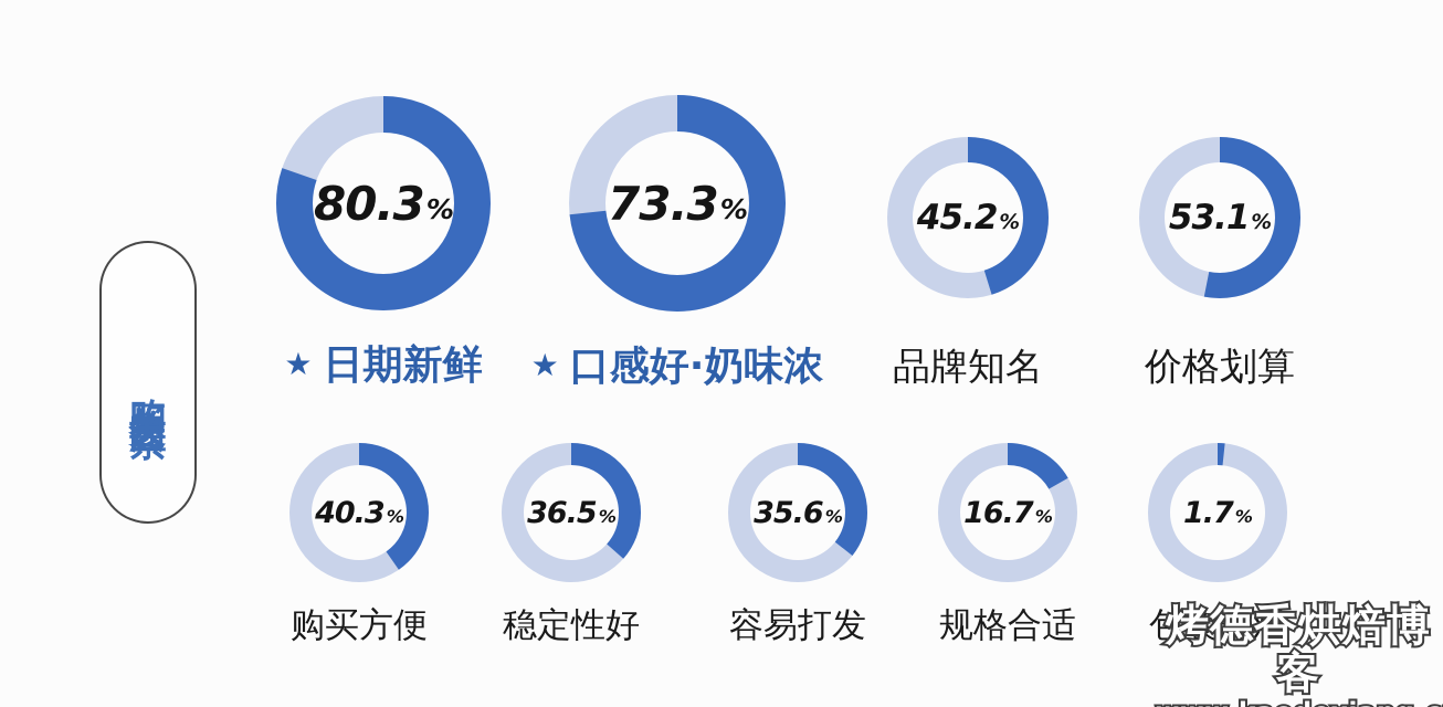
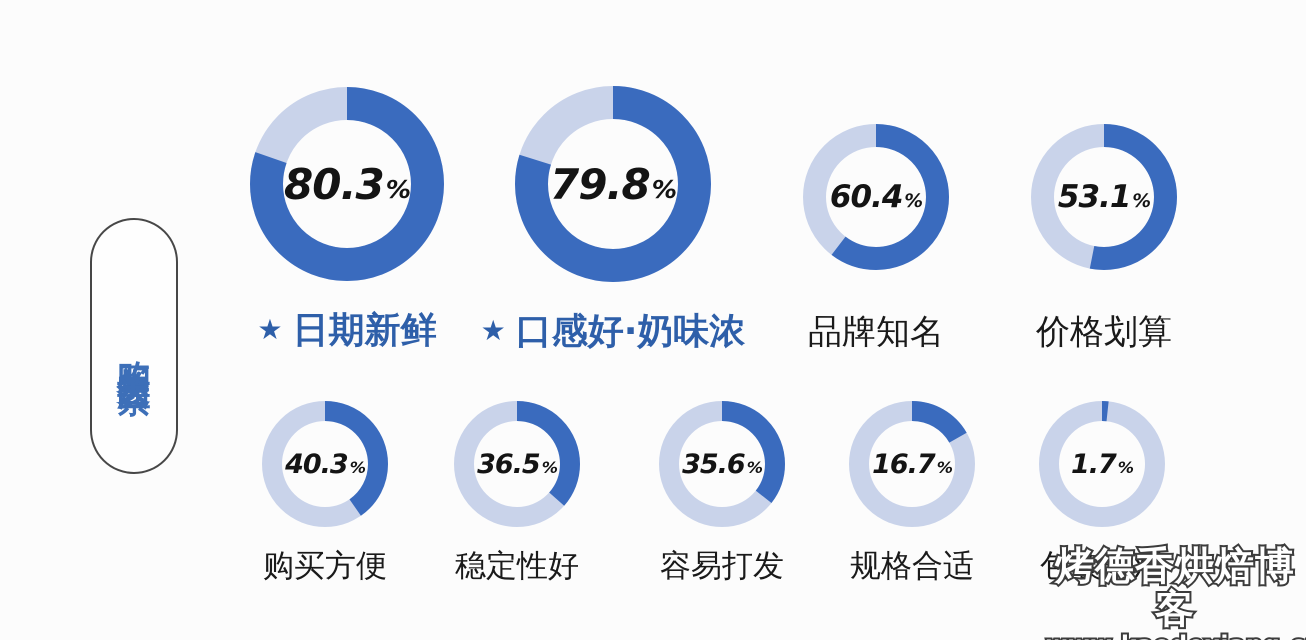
口感好·奶味浓: 73.3 -> 79.8
品牌知名: 45.2 -> 60.4
